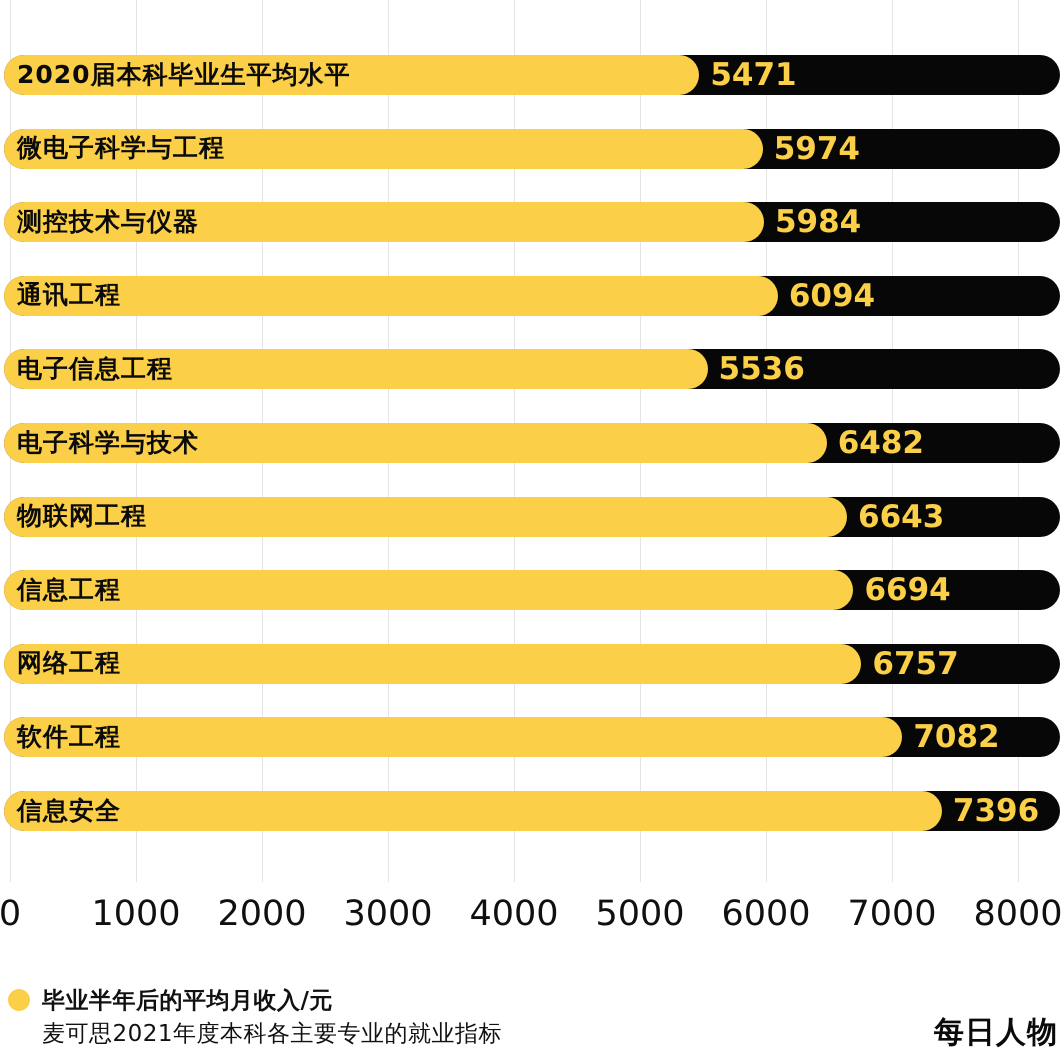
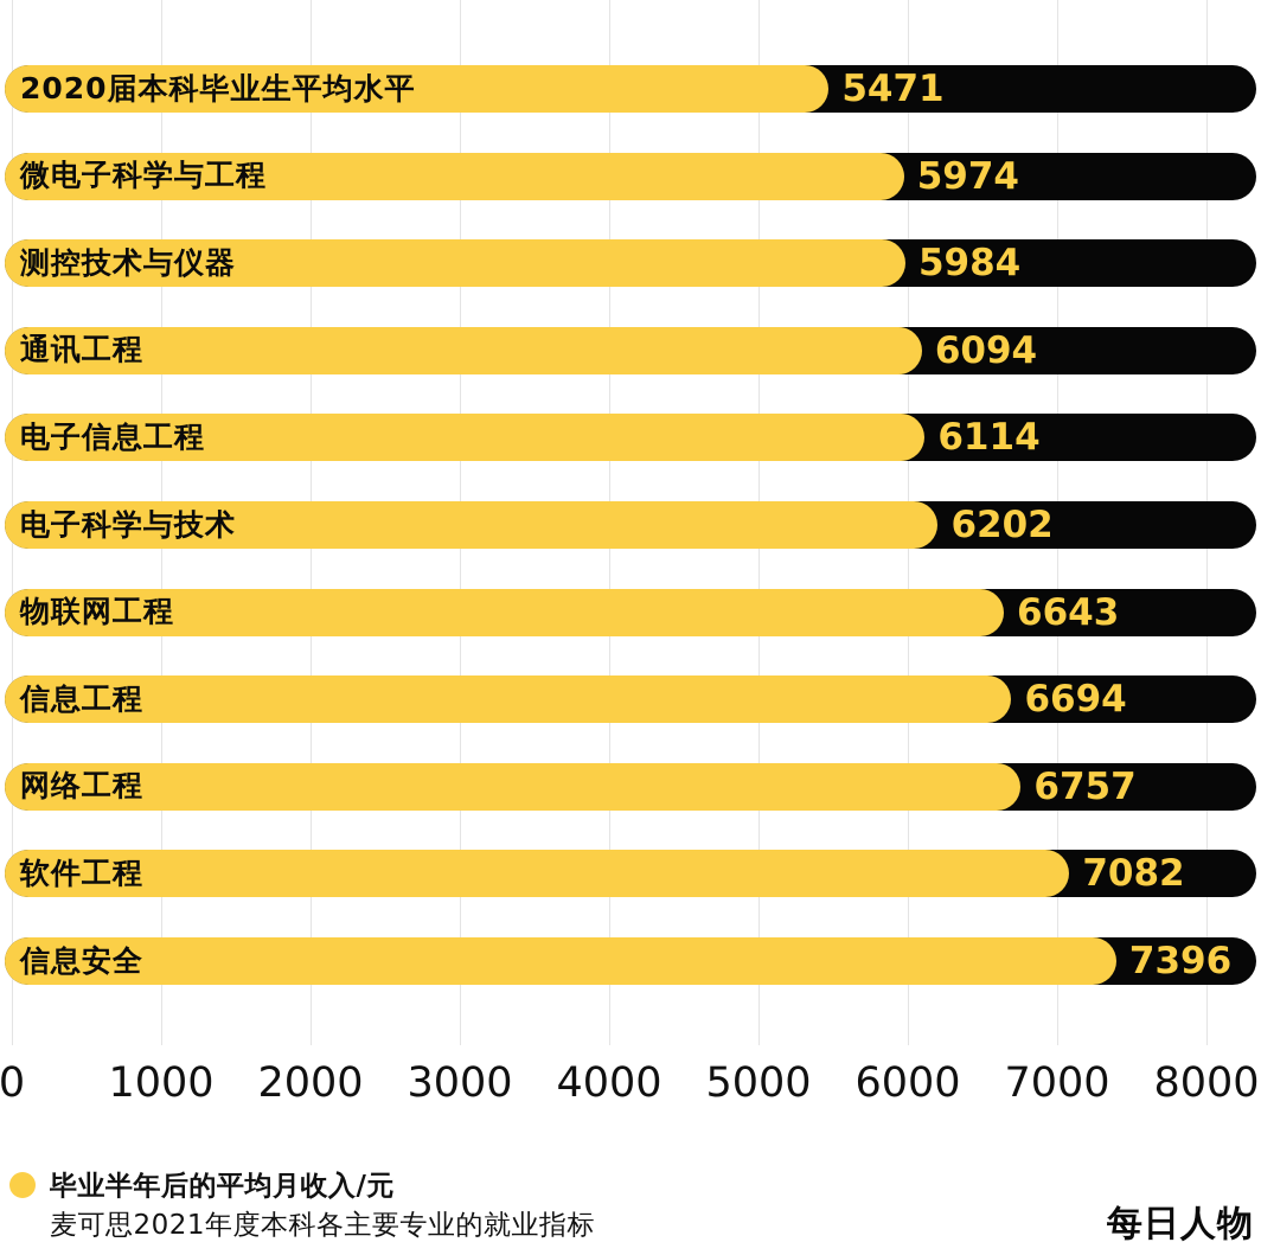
电子信息工程: 5536 -> 6114
电子科学与技术: 6482 -> 6202
